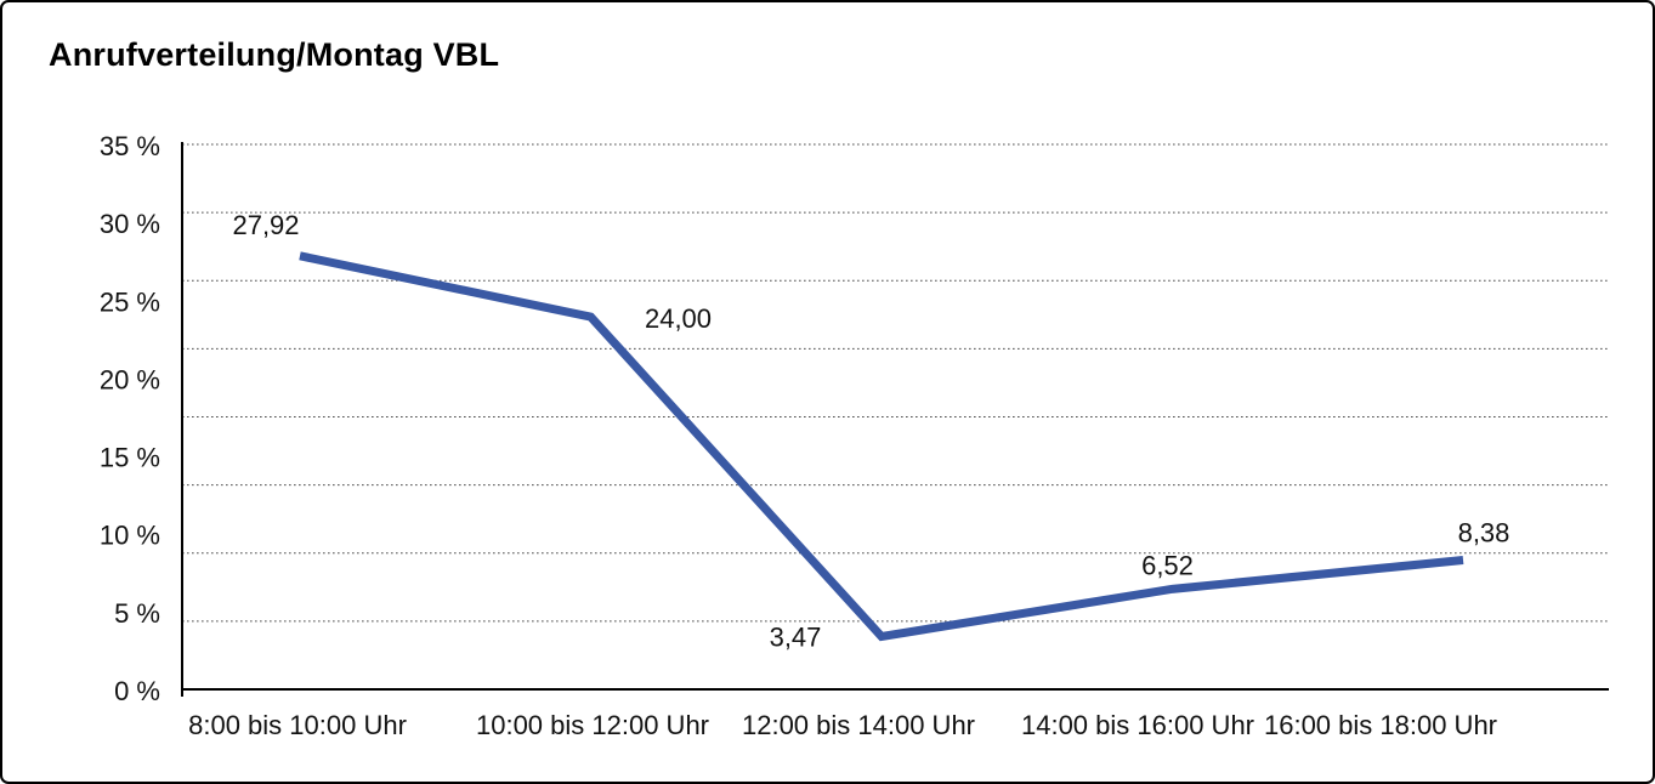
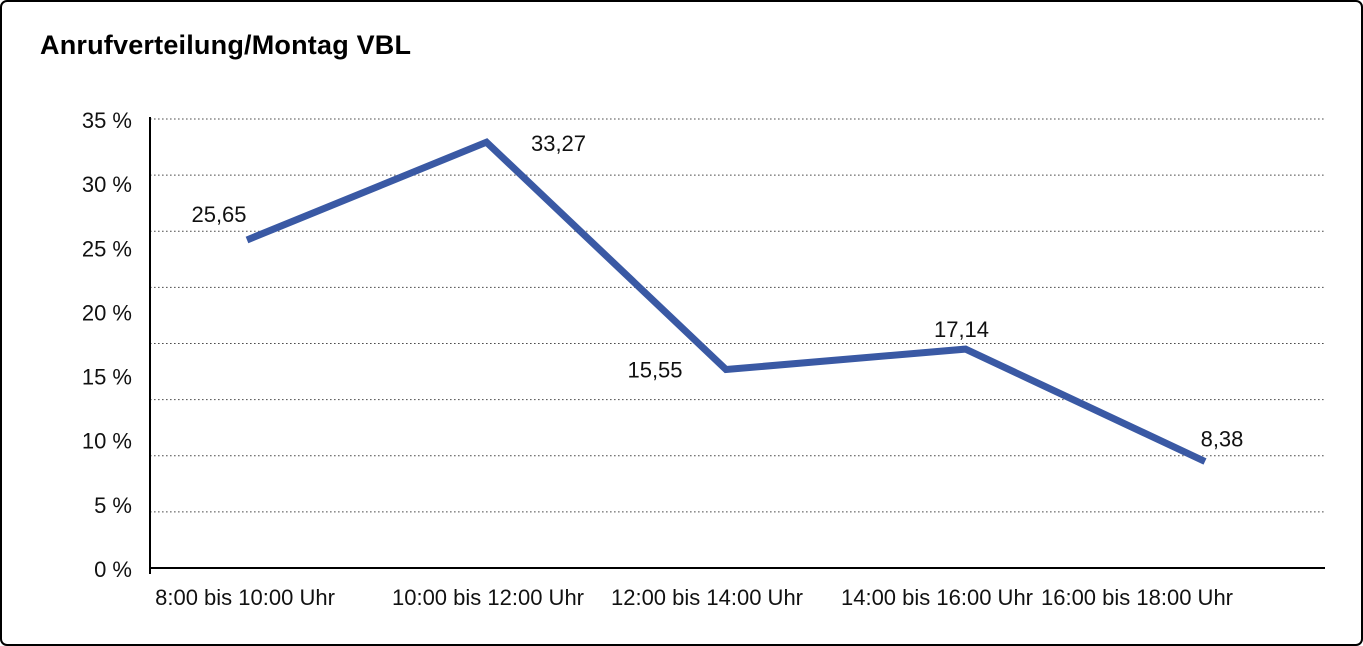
8:00 bis 10:00 Uhr: 27,92 -> 25,65
10:00 bis 12:00 Uhr: 24,00 -> 33,27
12:00 bis 14:00 Uhr: 3,47 -> 15,55
14:00 bis 16:00 Uhr: 6,52 -> 17,14
